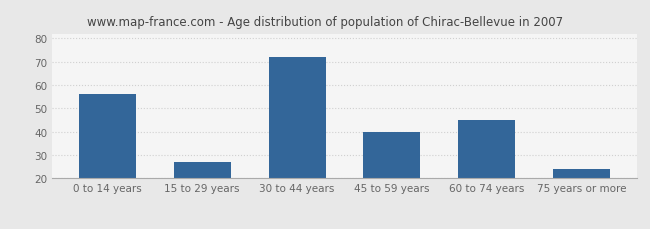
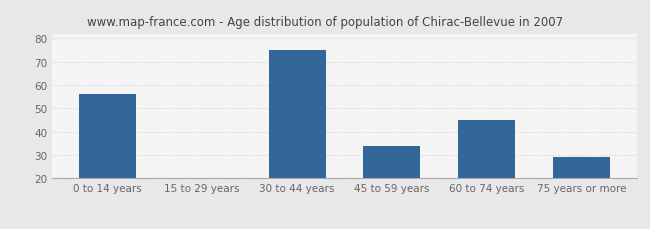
15 to 29 years: 27 -> 20
30 to 44 years: 72 -> 75
45 to 59 years: 40 -> 34
75 years or more: 24 -> 29
